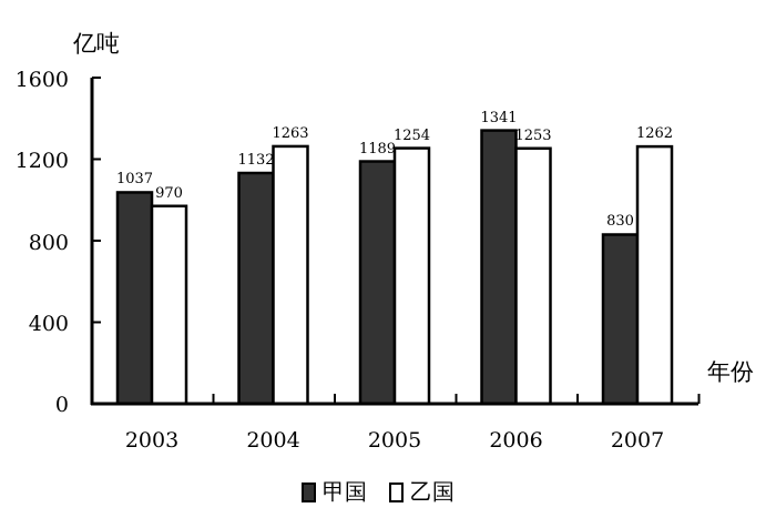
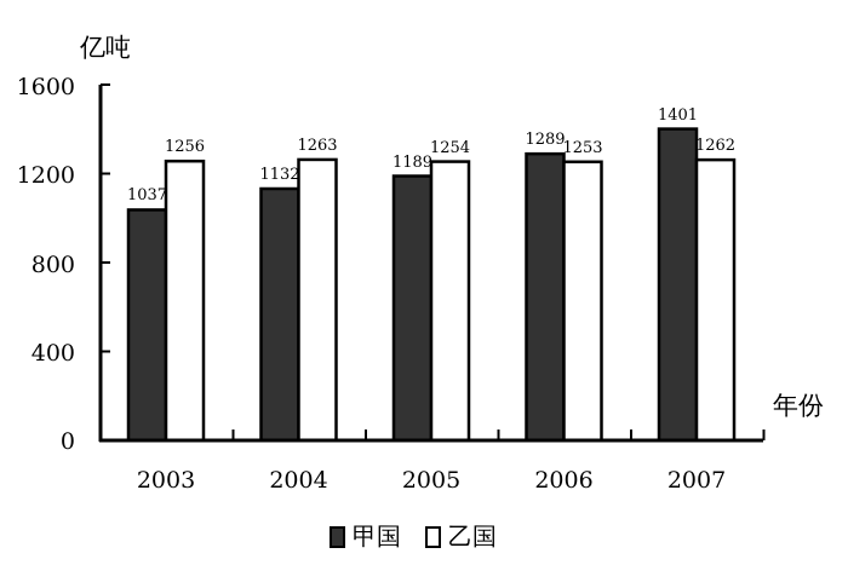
乙国/2003: 970 -> 1256
甲国/2006: 1341 -> 1289
甲国/2007: 830 -> 1401
